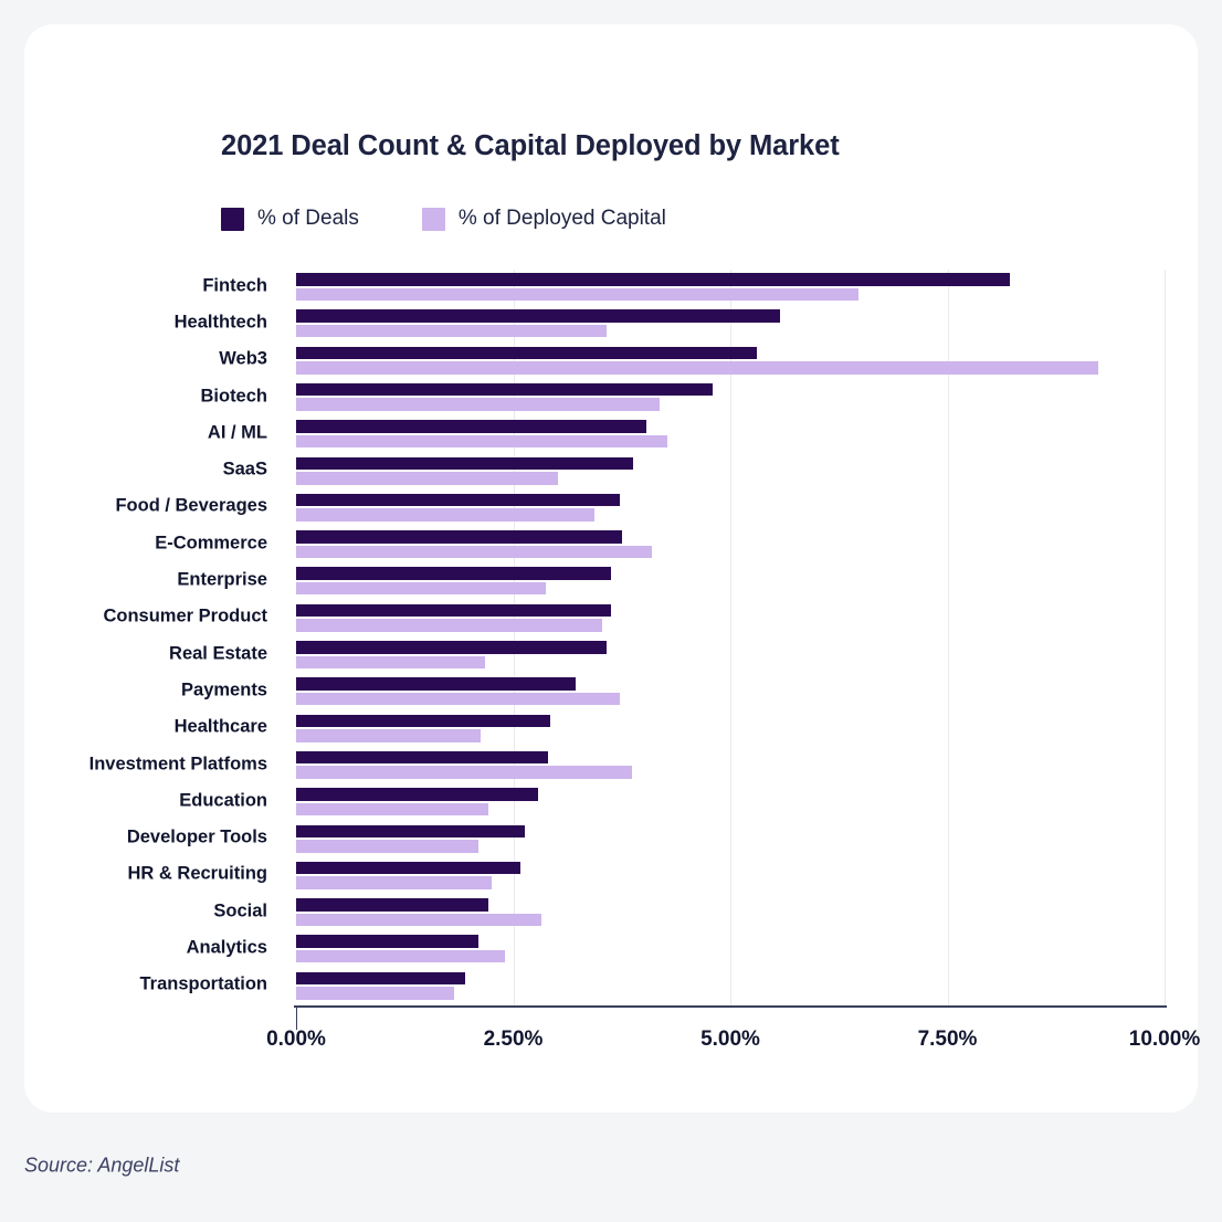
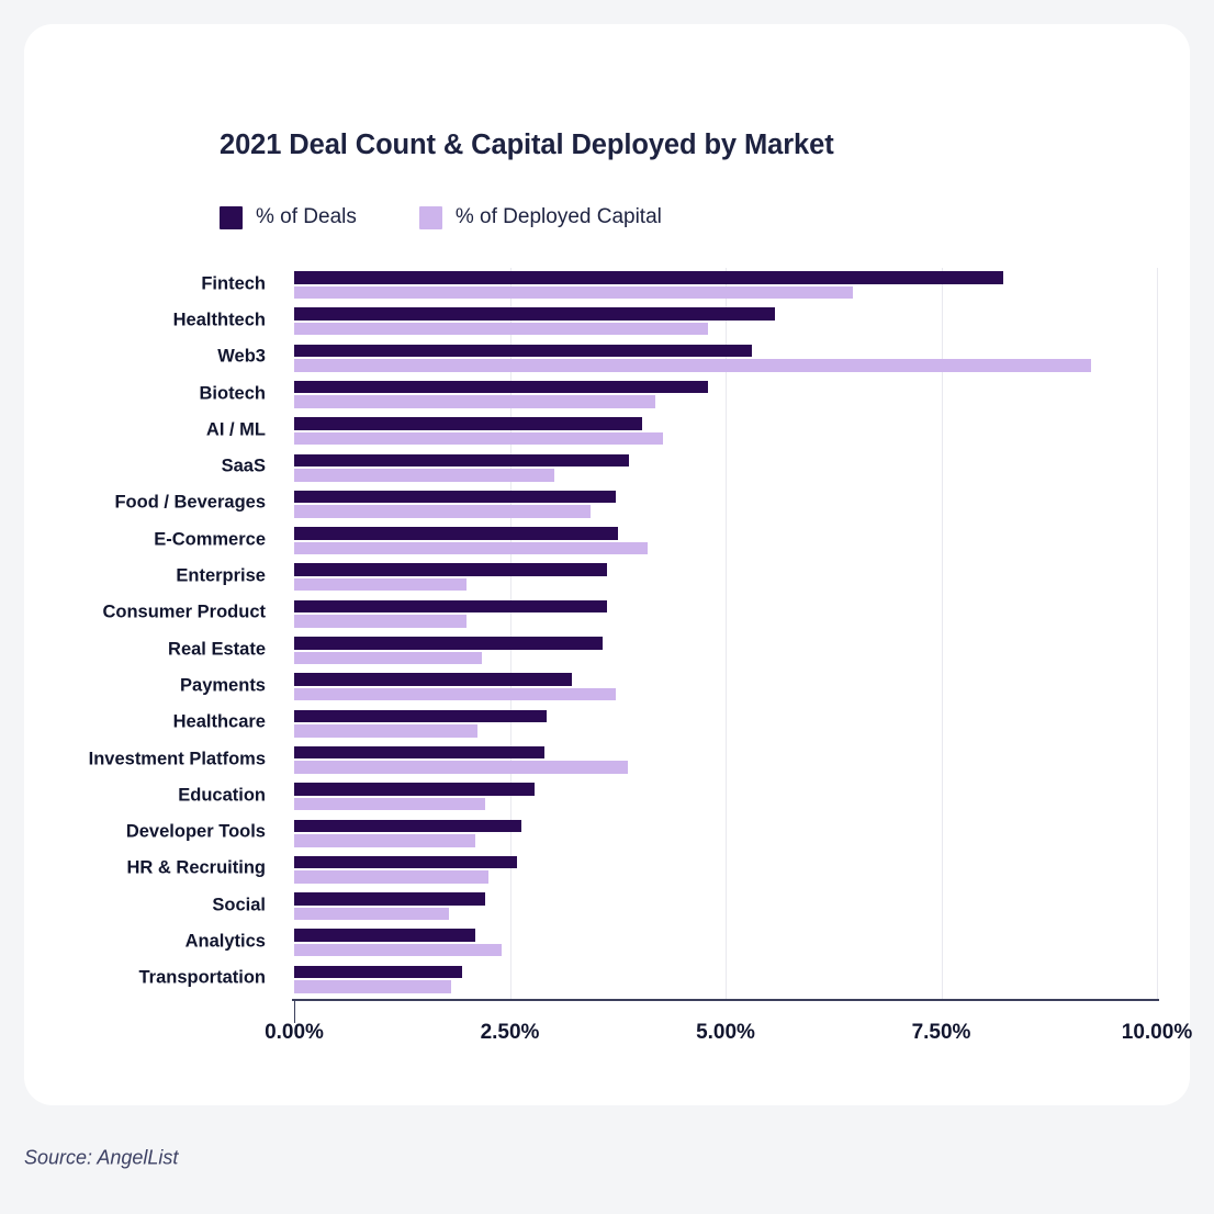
% of Deployed Capital/Healthtech: 3.6% -> 4.8%
% of Deployed Capital/Enterprise: 2.9% -> 2.0%
% of Deployed Capital/Consumer Product: 3.5% -> 2.0%
% of Deployed Capital/Social: 2.8% -> 1.8%
